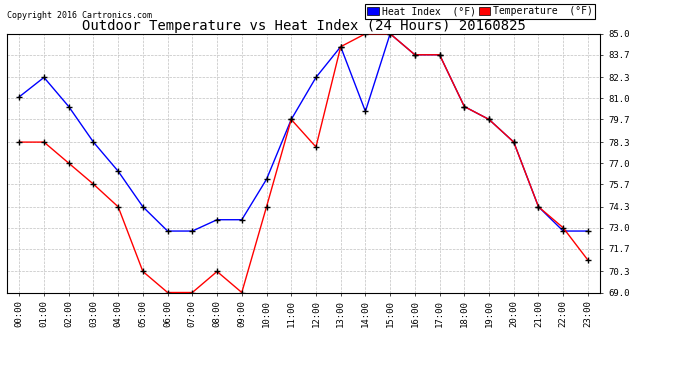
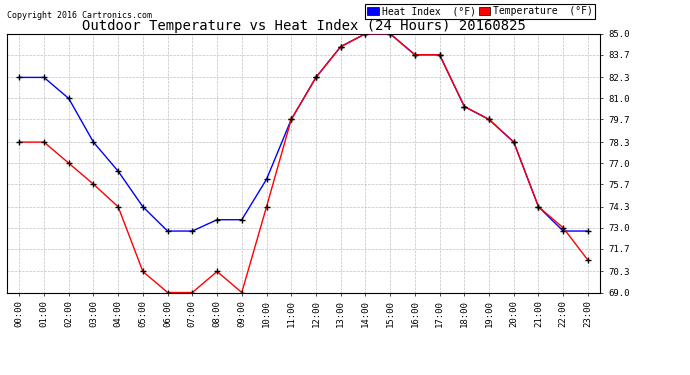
Heat Index (°F)/00:00: 81.1 -> 82.3
Heat Index (°F)/02:00: 80.5 -> 81.0
Temperature (°F)/12:00: 78.0 -> 82.3
Heat Index (°F)/14:00: 80.2 -> 85.0
